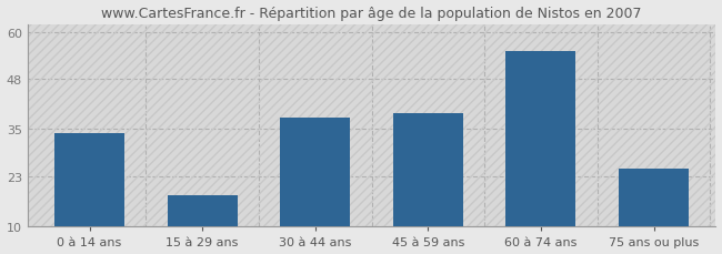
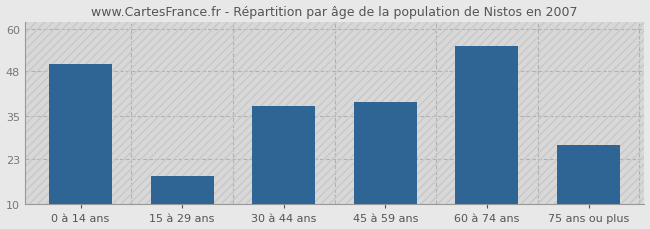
0 à 14 ans: 34 -> 50
75 ans ou plus: 25 -> 27
